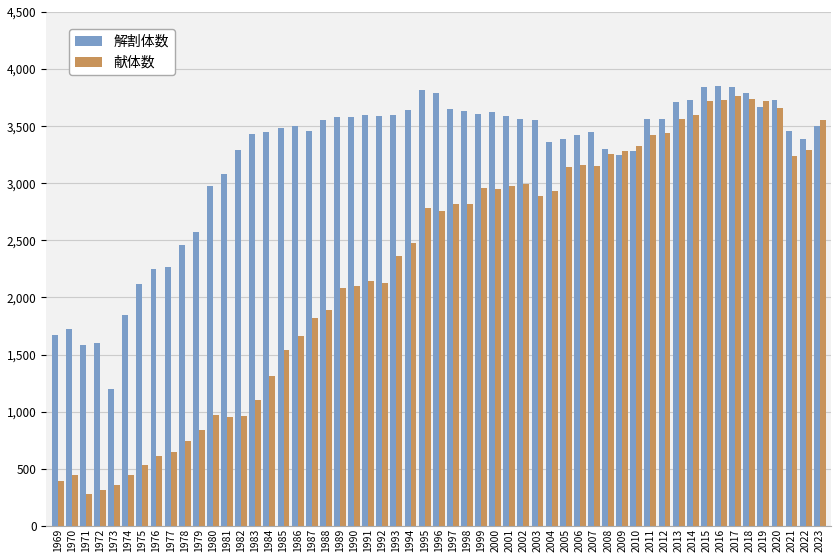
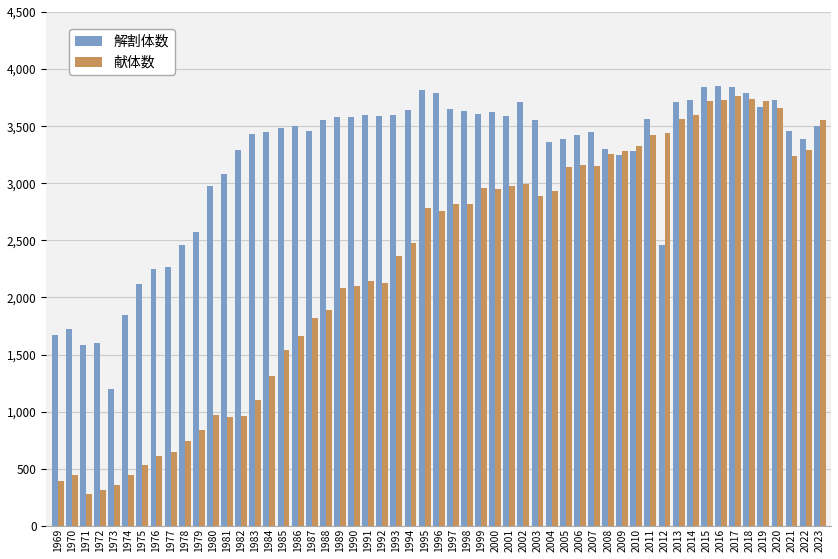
解割体数/2002: 3,560 -> 3,710
解割体数/2012: 3,560 -> 2,460
